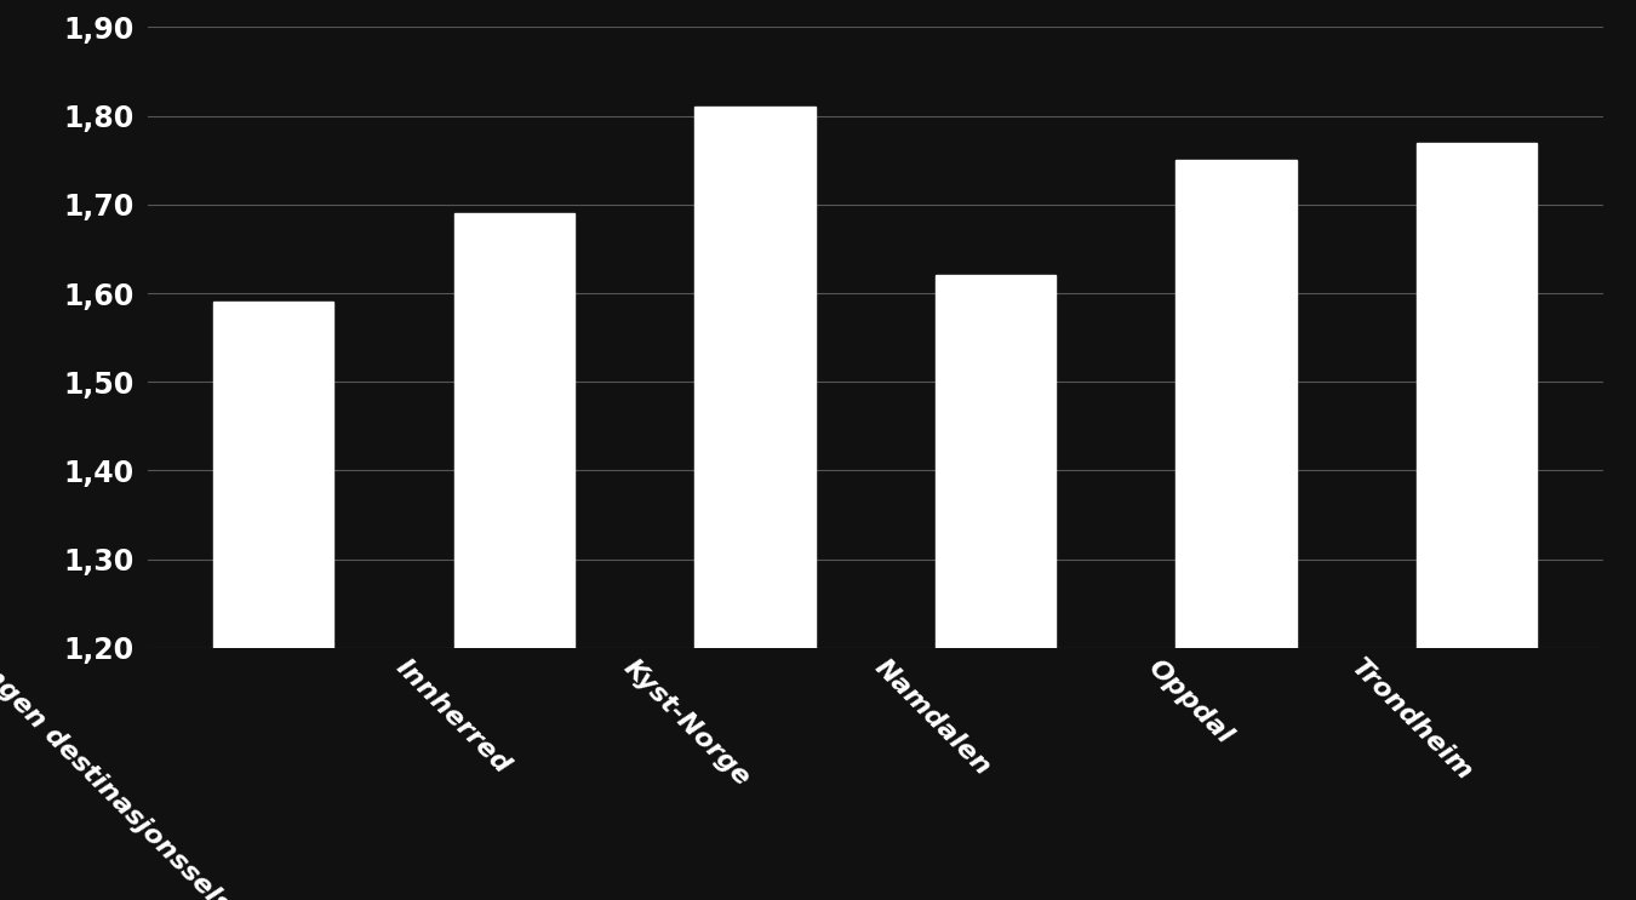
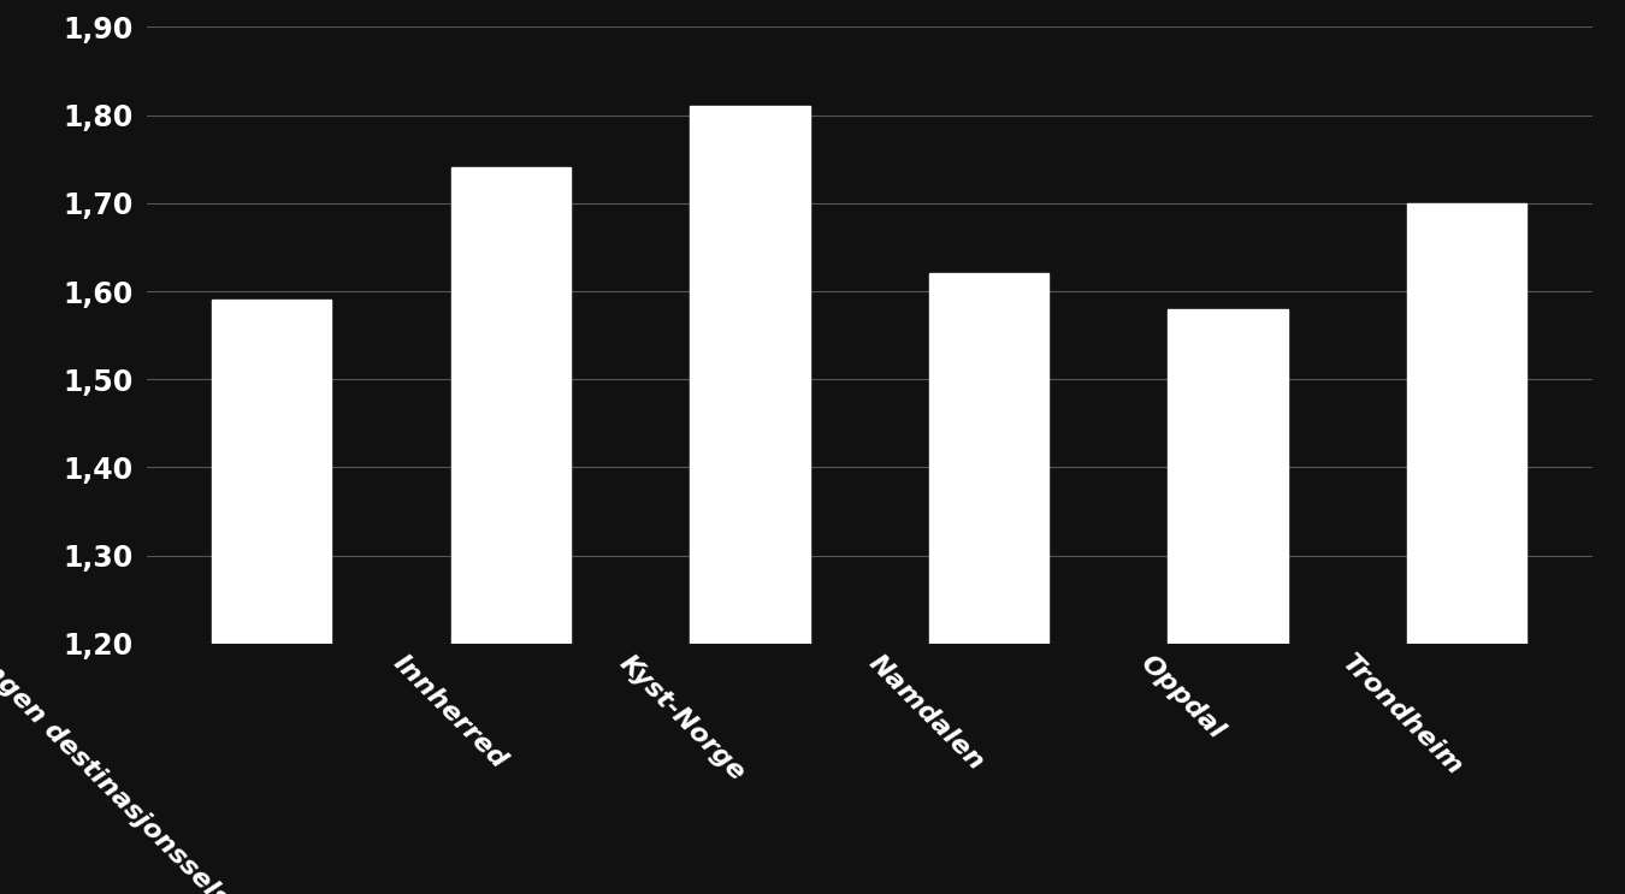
Innherred: 1,69 -> 1,74
Oppdal: 1,75 -> 1,58
Trondheim: 1,77 -> 1,70
